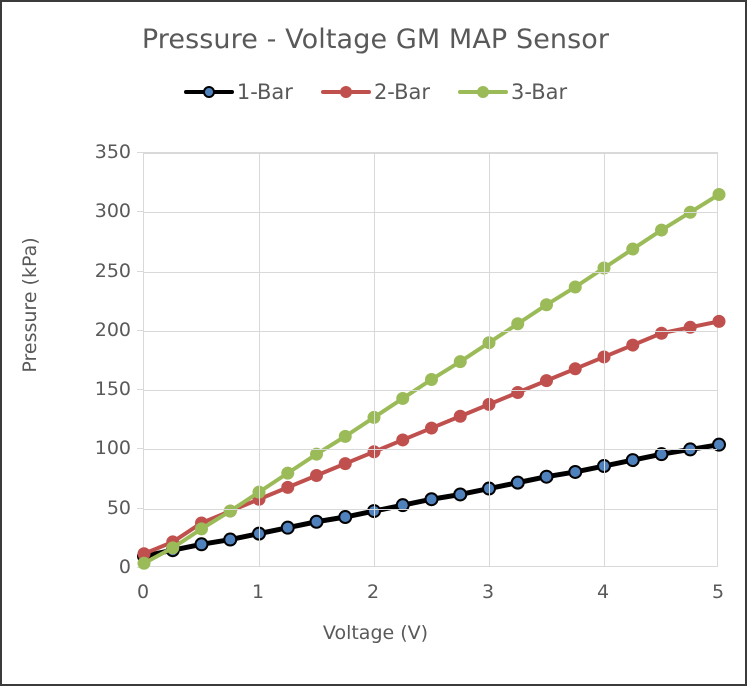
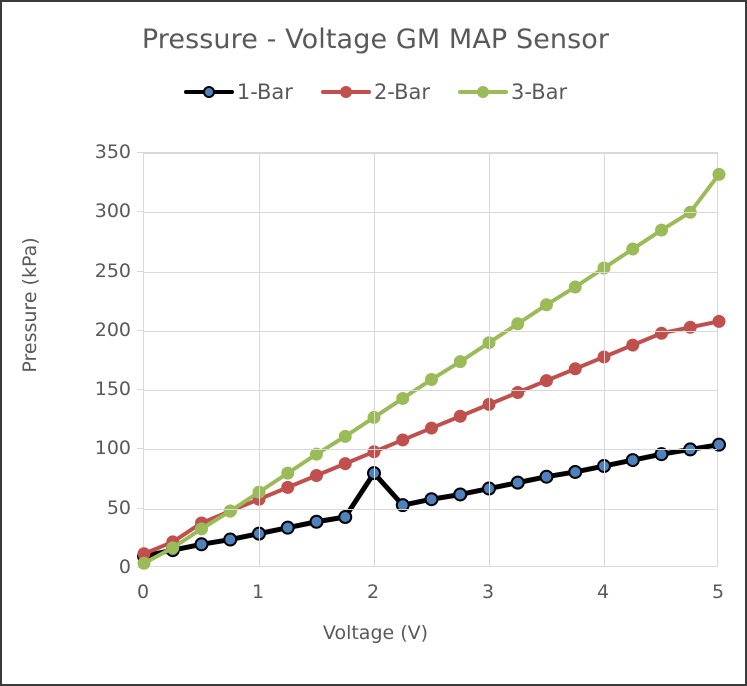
1-Bar/2: 48 -> 80
3-Bar/5: 315 -> 332
